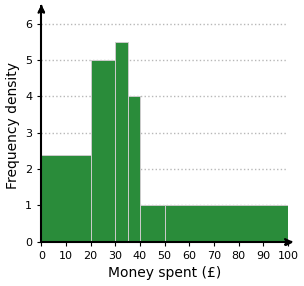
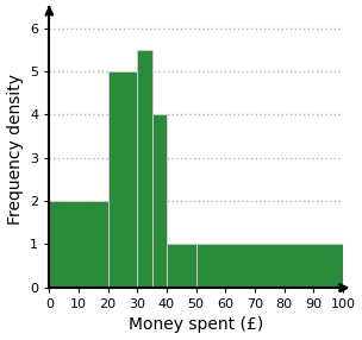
10: 2.4 -> 2.0
